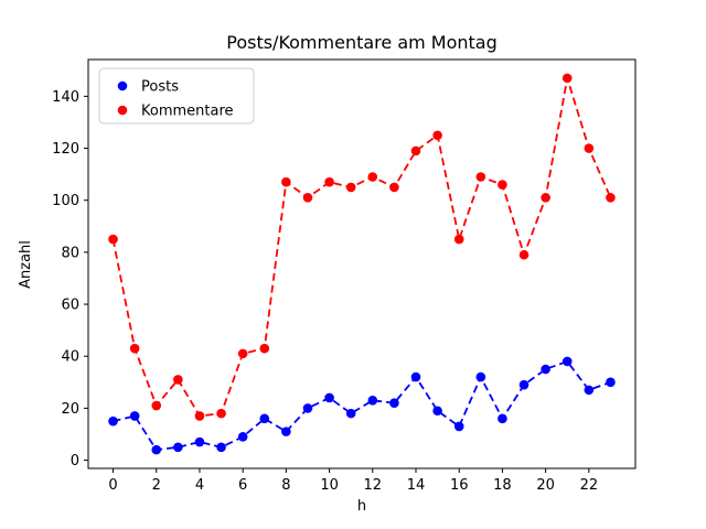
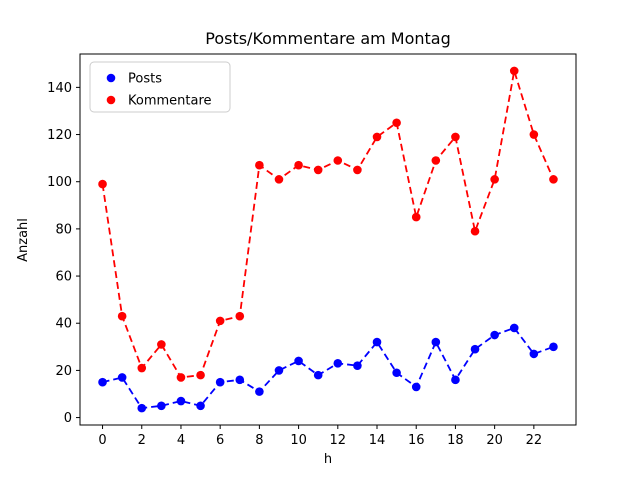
Kommentare/0: 85 -> 99
Posts/6: 9 -> 15
Kommentare/18: 106 -> 119
